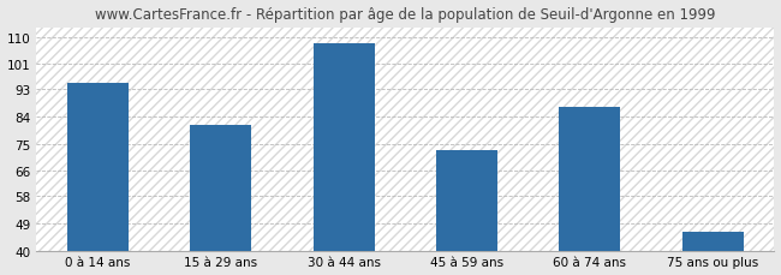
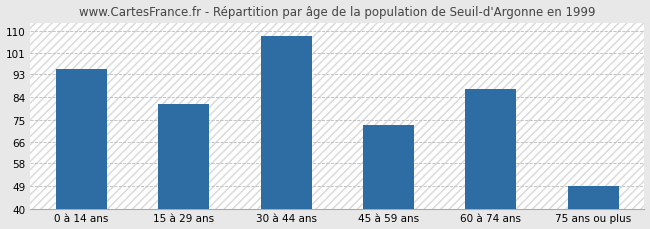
75 ans ou plus: 46 -> 49
